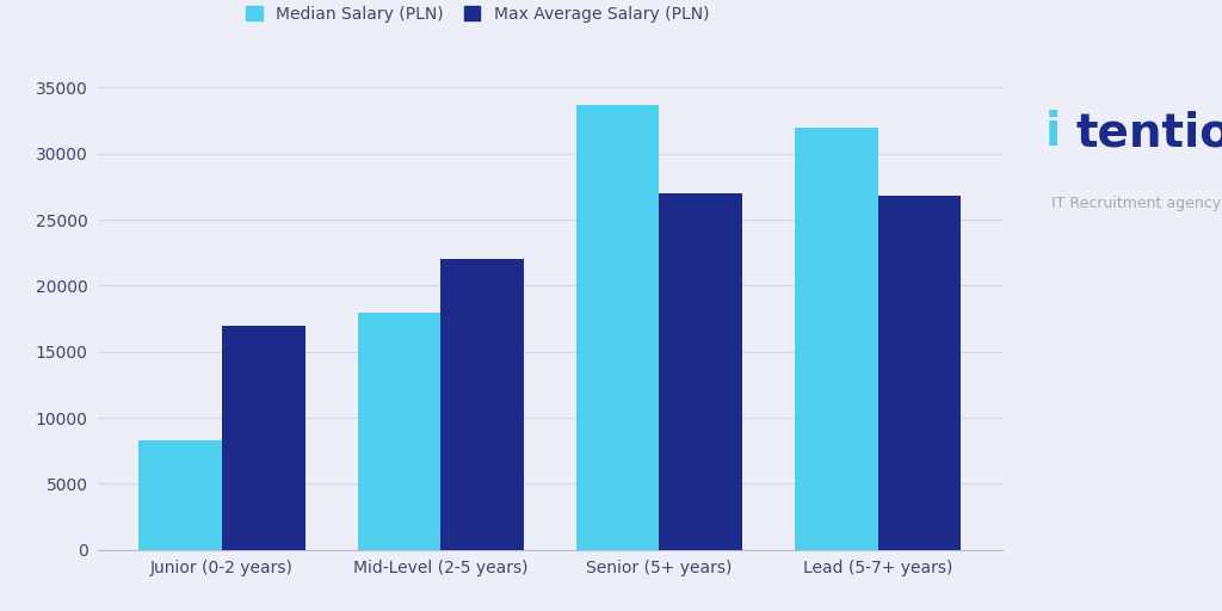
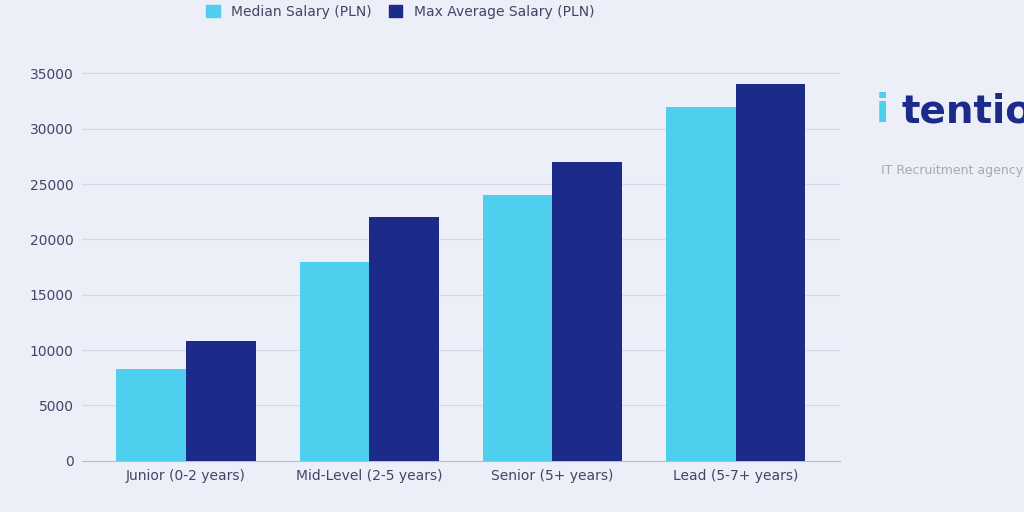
Max Average Salary (PLN)/Junior (0-2 years): 17000 -> 10800
Median Salary (PLN)/Senior (5+ years): 33700 -> 24000
Max Average Salary (PLN)/Lead (5-7+ years): 26800 -> 34000
